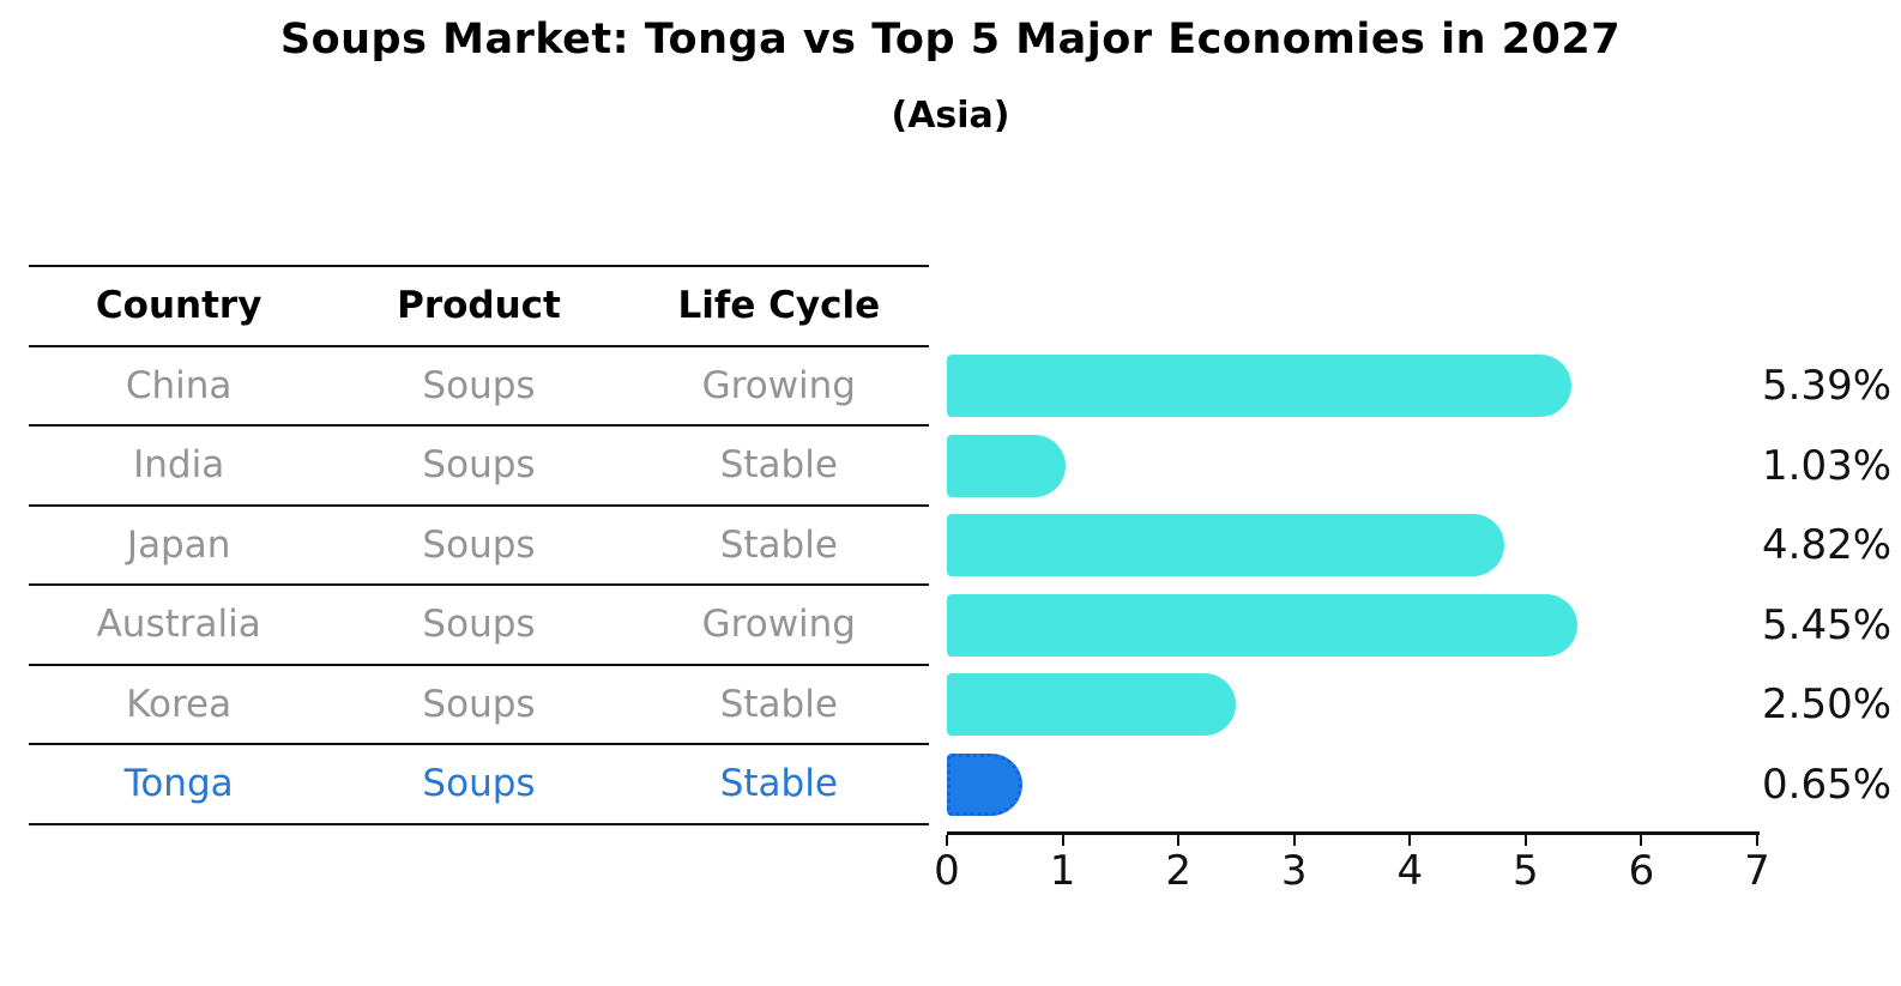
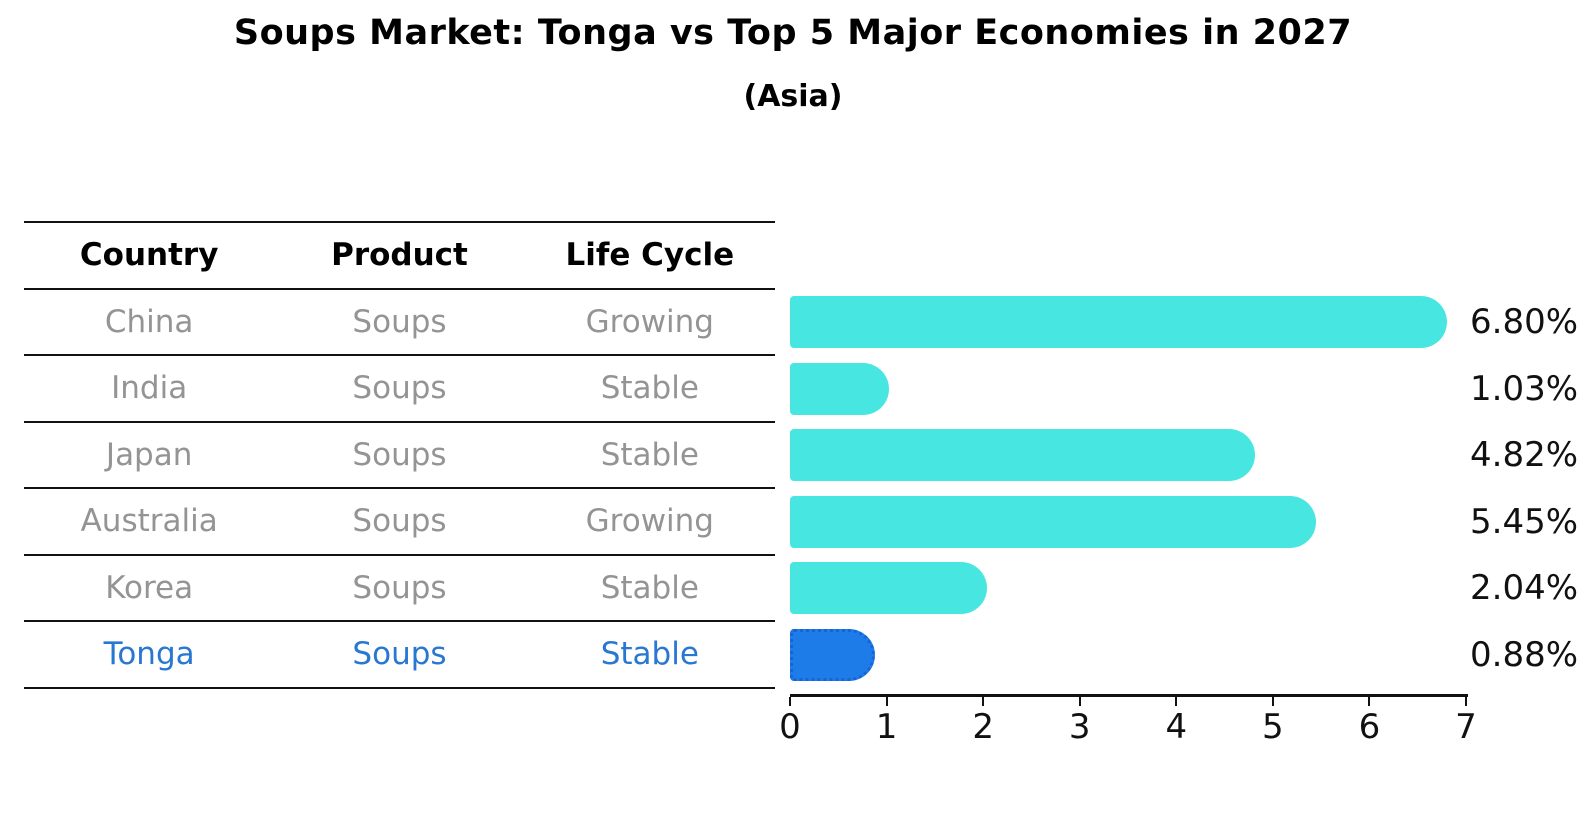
China: 5.39% -> 6.80%
Korea: 2.50% -> 2.04%
Tonga: 0.65% -> 0.88%
